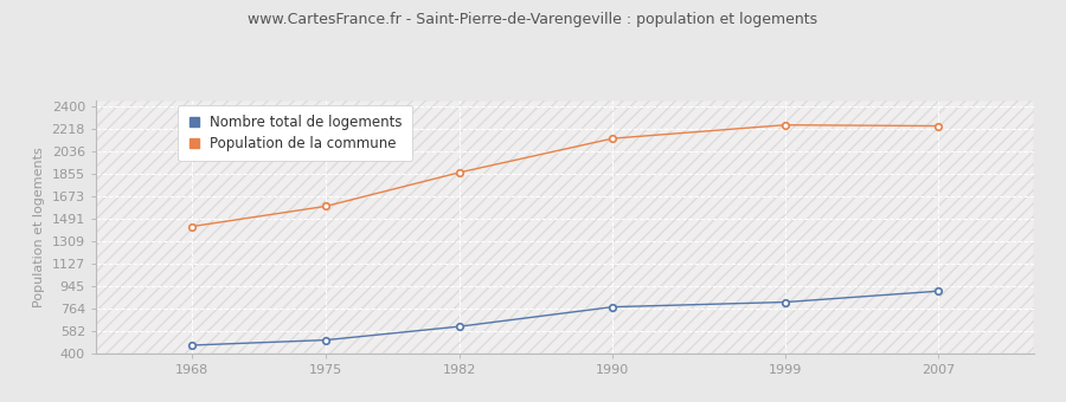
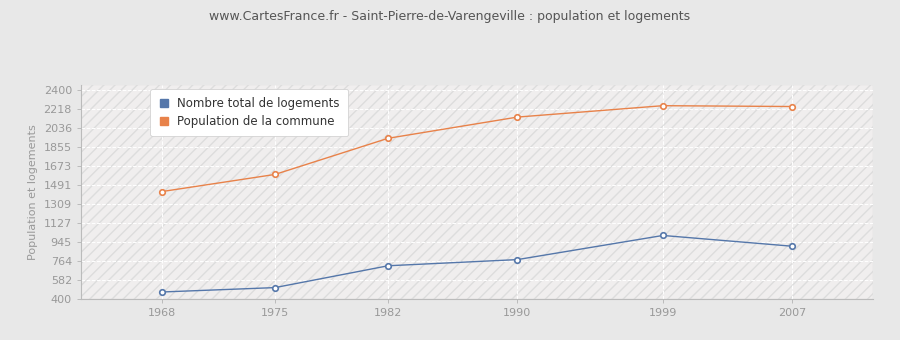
Nombre total de logements/1982: 620 -> 720
Population de la commune/1982: 1870 -> 1940
Nombre total de logements/1999: 820 -> 1010
